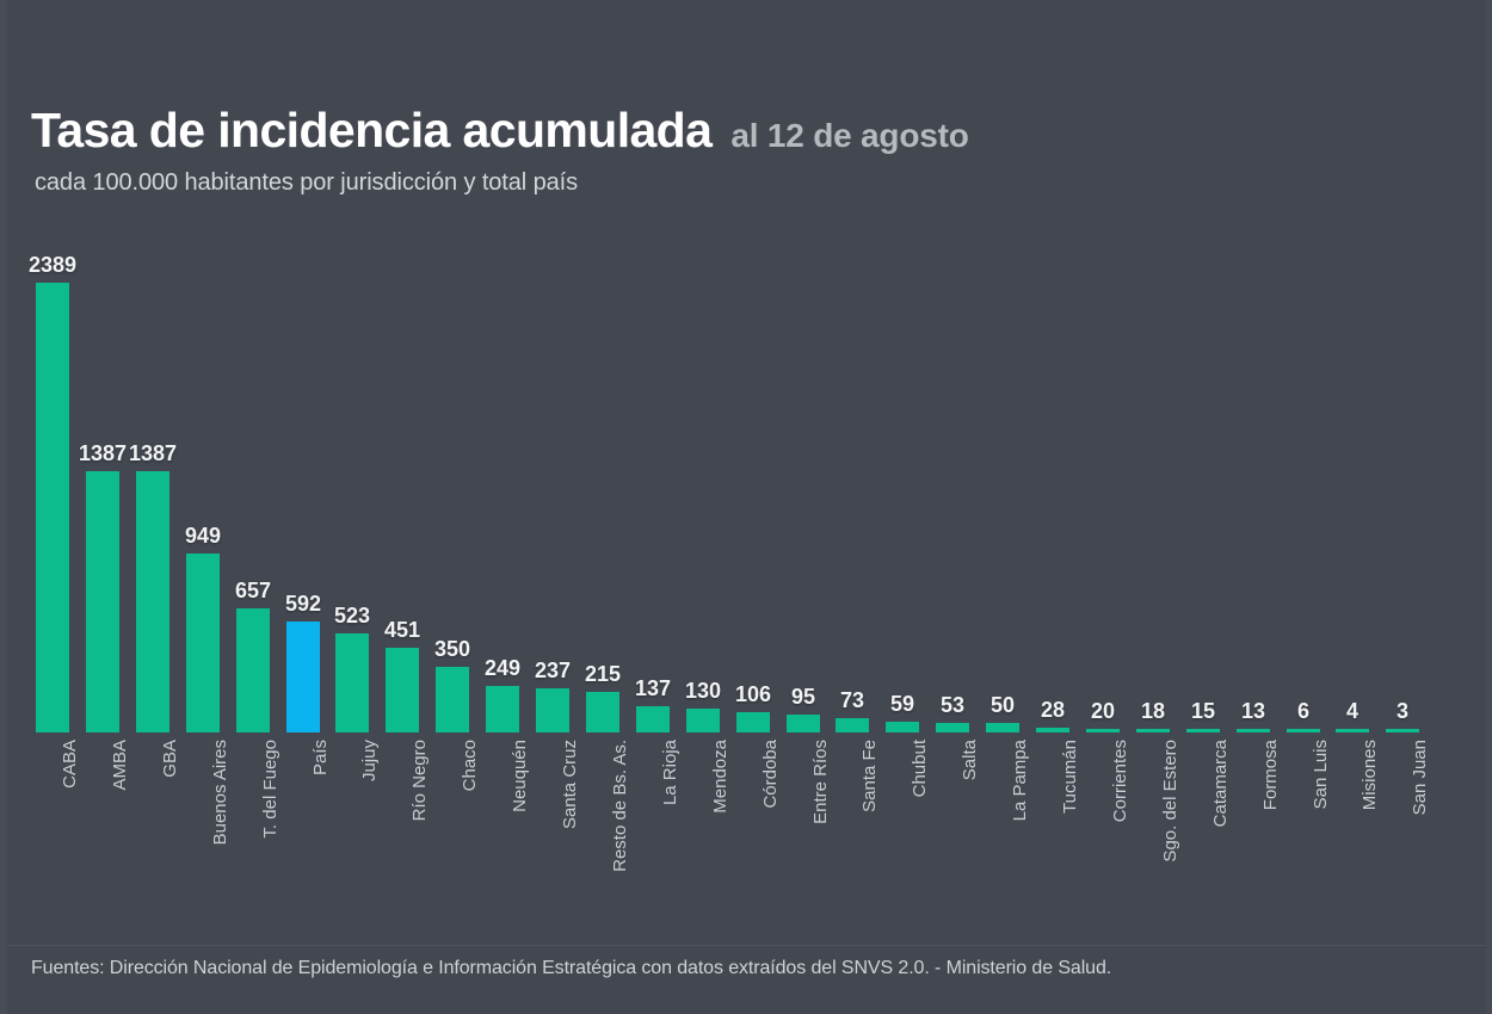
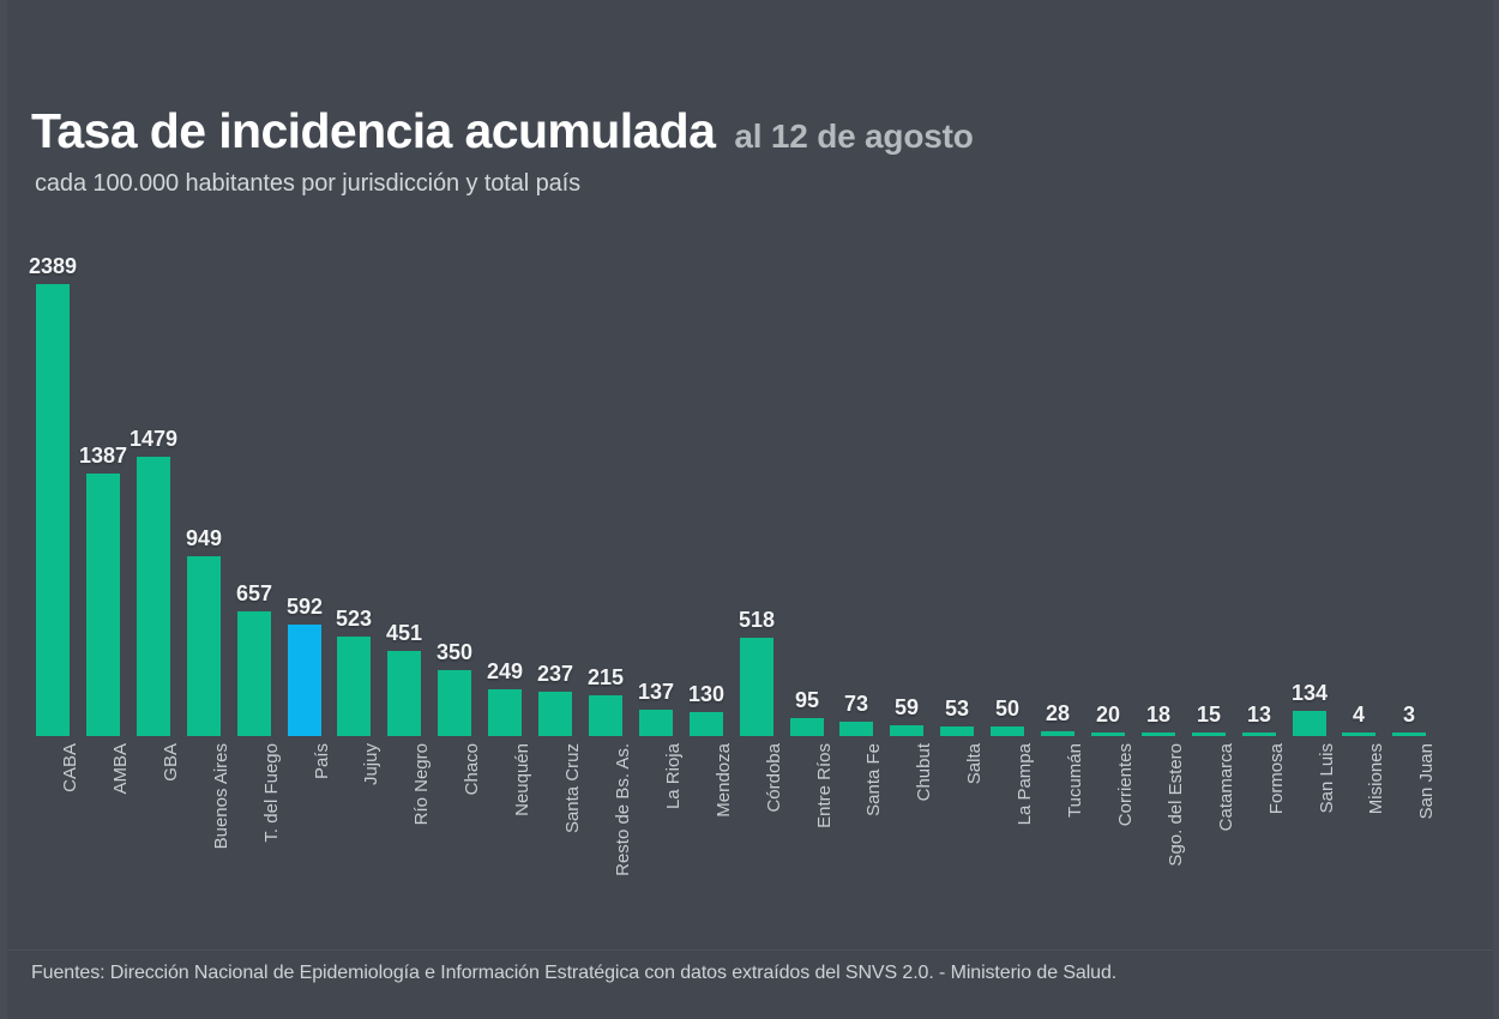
GBA: 1387 -> 1479
Córdoba: 106 -> 518
San Luis: 6 -> 134
